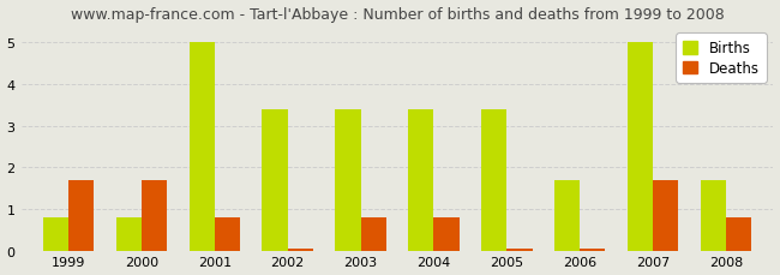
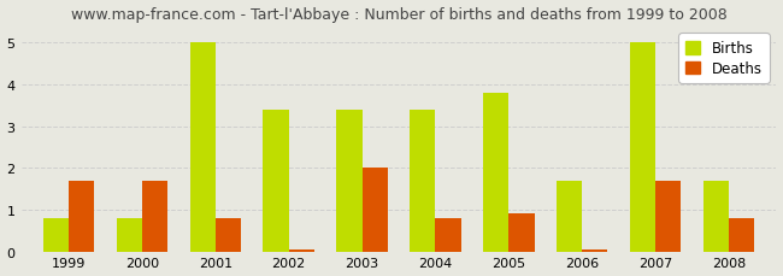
Deaths/2003: 0.80 -> 2.00
Births/2005: 3.4 -> 3.8
Deaths/2005: 0.05 -> 0.90
